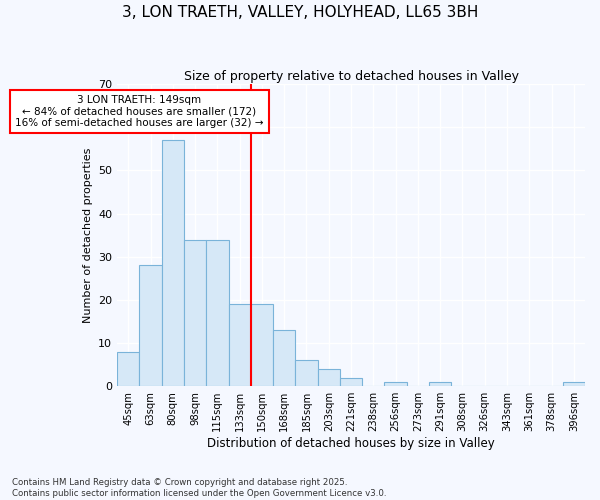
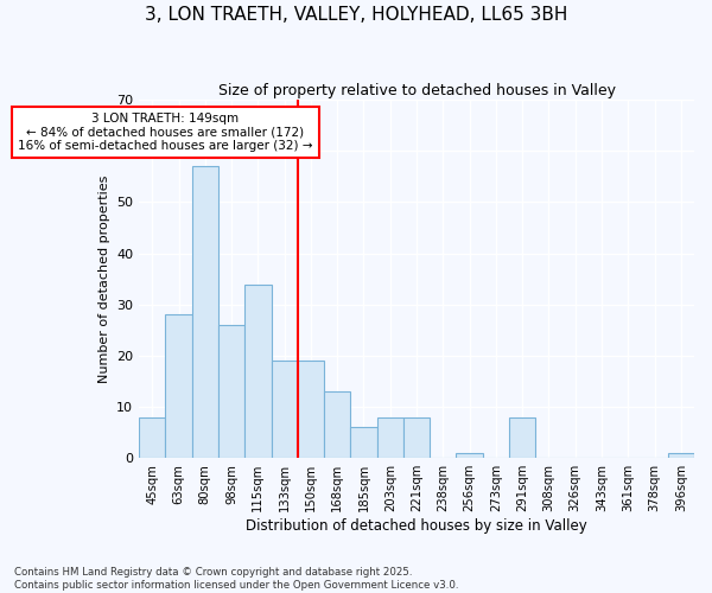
98sqm: 34 -> 26
203sqm: 4 -> 8
221sqm: 2 -> 8
291sqm: 1 -> 8
